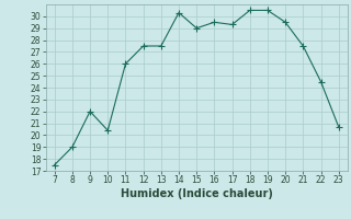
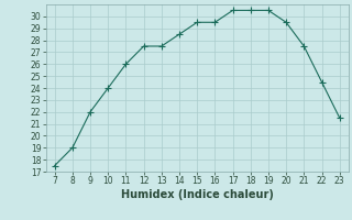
10: 20.4 -> 24.0
14: 30.3 -> 28.5
15: 29.0 -> 29.5
17: 29.3 -> 30.5
23: 20.7 -> 21.5
